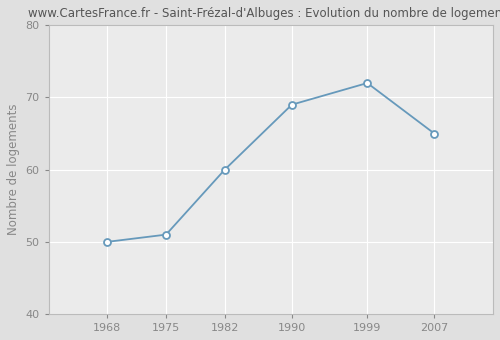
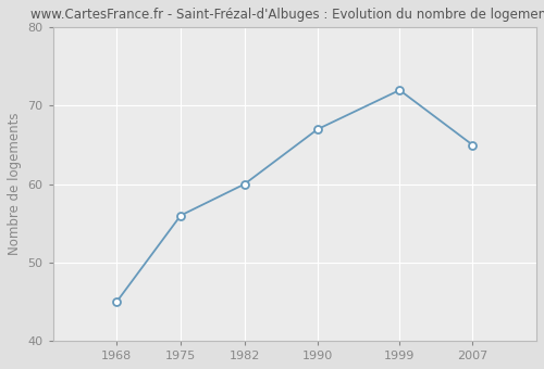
1968: 50 -> 45
1975: 51 -> 56
1990: 69 -> 67
